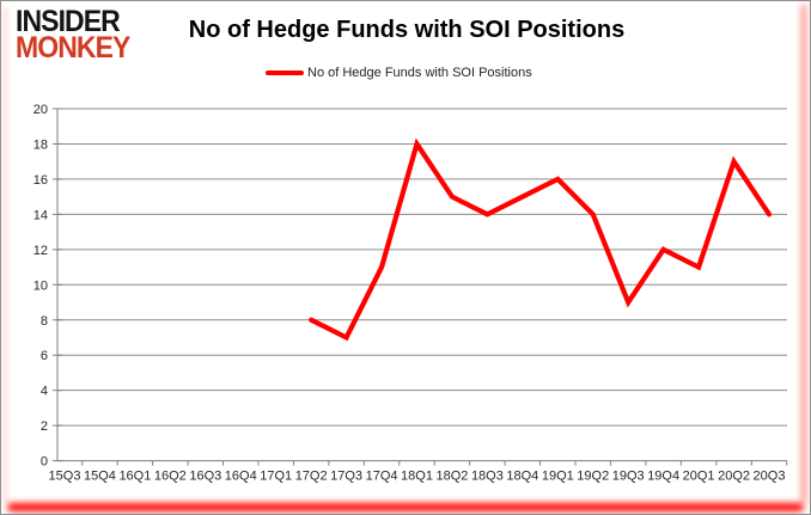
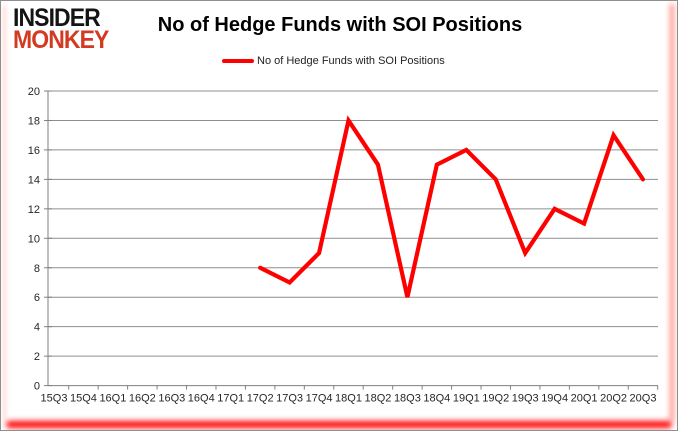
17Q4: 11 -> 9
18Q3: 14 -> 6
